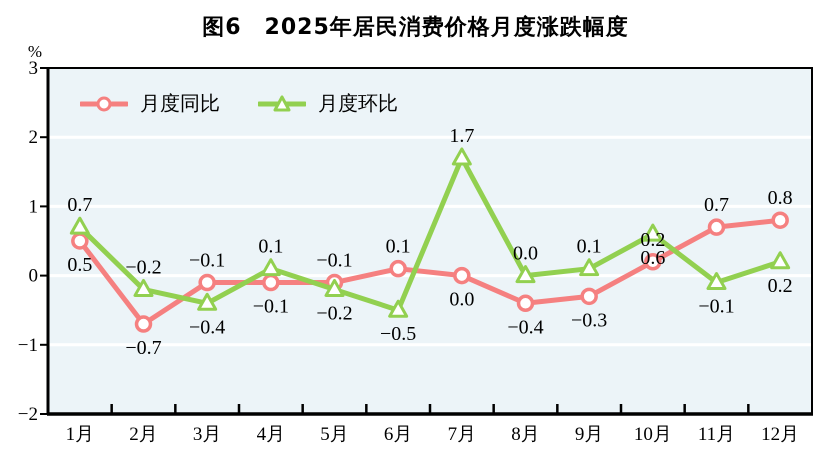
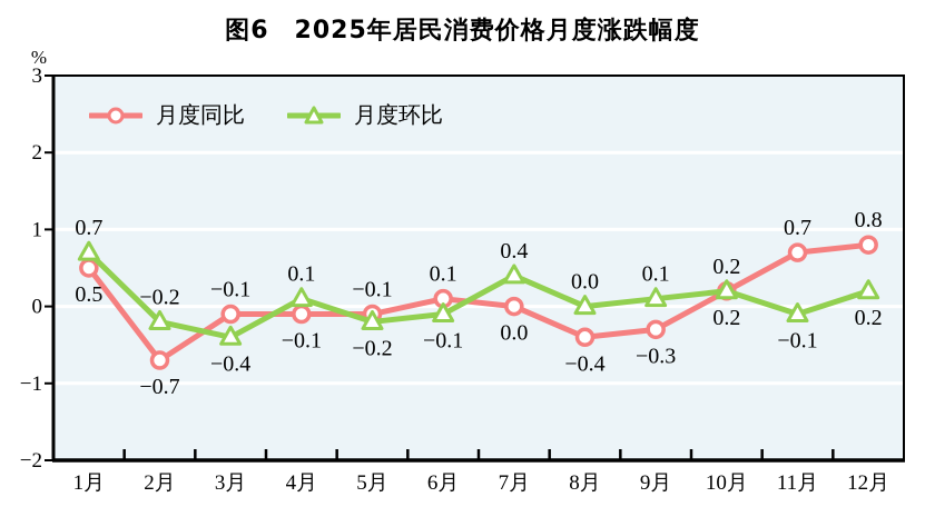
月度环比/6月: −0.5 -> −0.1
月度环比/7月: 1.7 -> 0.4
月度环比/10月: 0.6 -> 0.2
